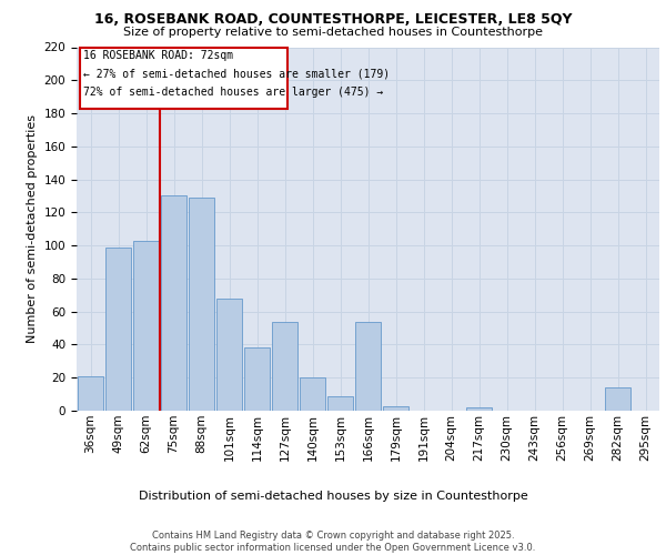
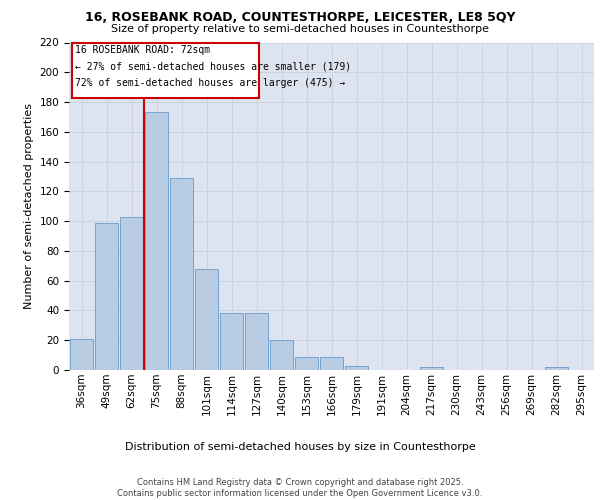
75sqm: 130 -> 173
127sqm: 54 -> 38
166sqm: 54 -> 9
282sqm: 14 -> 2
